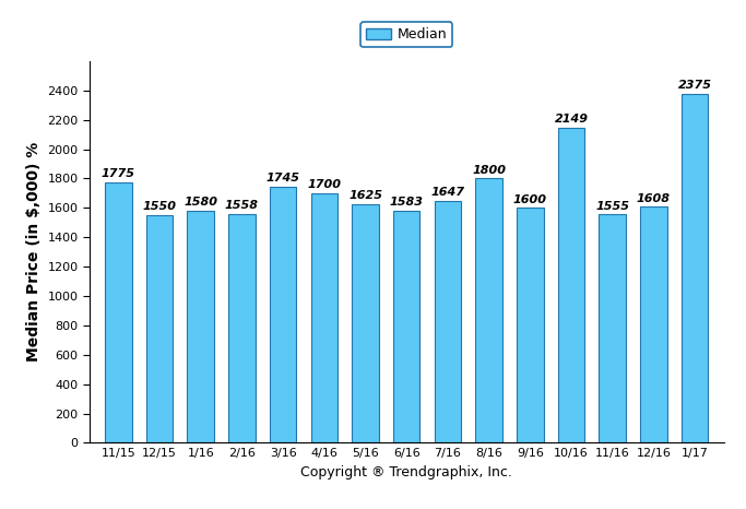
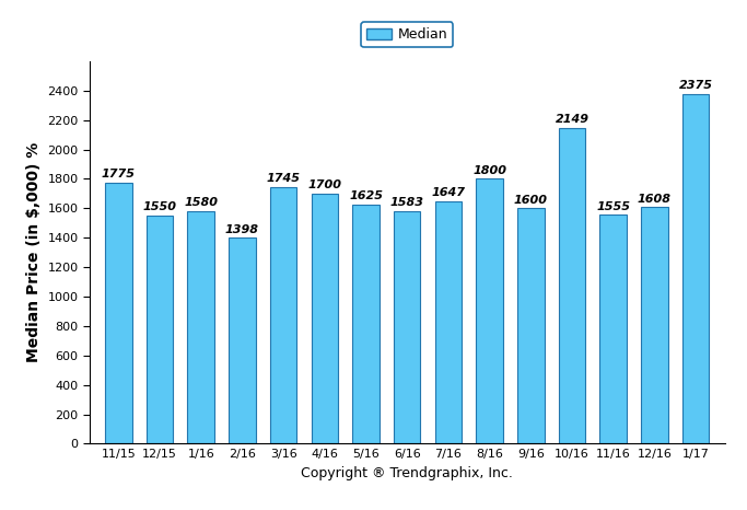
2/16: 1558 -> 1398
